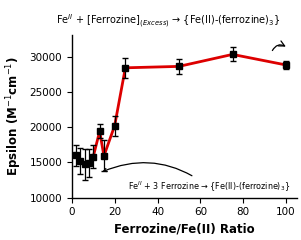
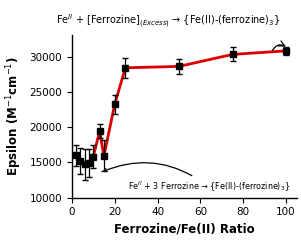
20: 20200 -> 23200
100: 28800 -> 30800
